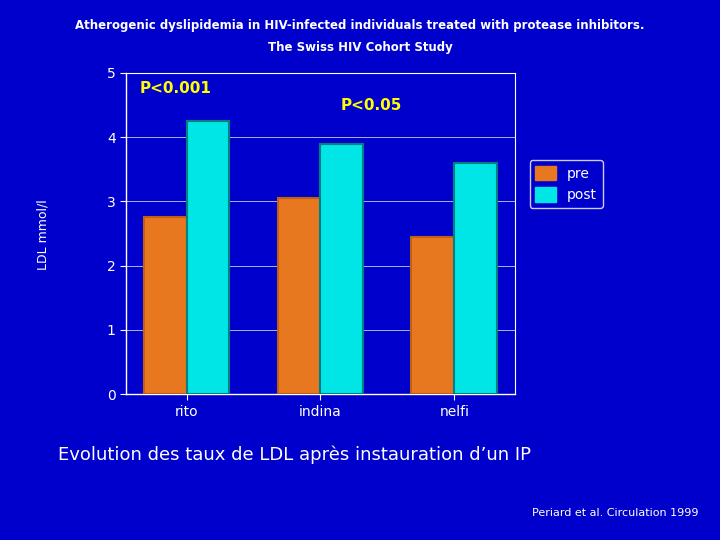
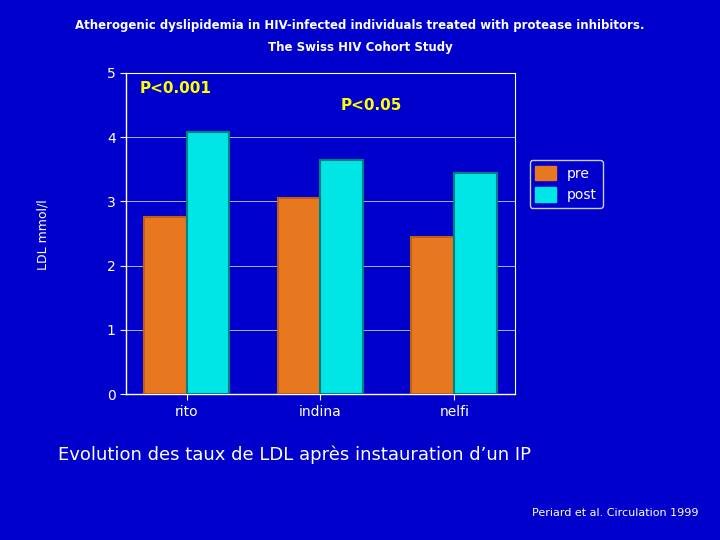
post/rito: 4.25 -> 4.08
post/indina: 3.90 -> 3.64
post/nelfi: 3.60 -> 3.44
